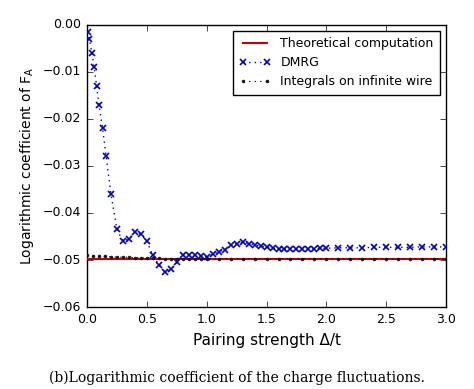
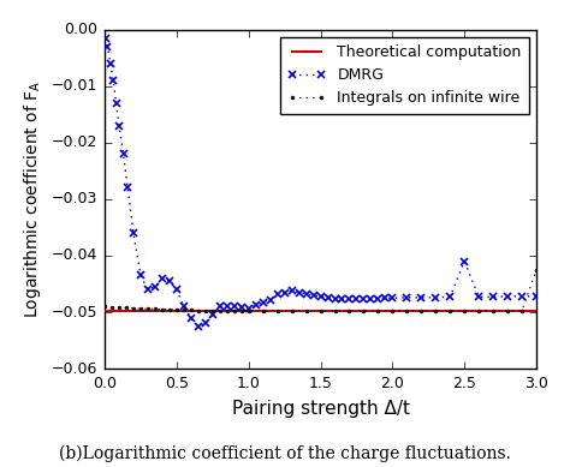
DMRG/2.5: -0.0473 -> -0.0410
Integrals on infinite wire/3.0: -0.0497 -> -0.0425
